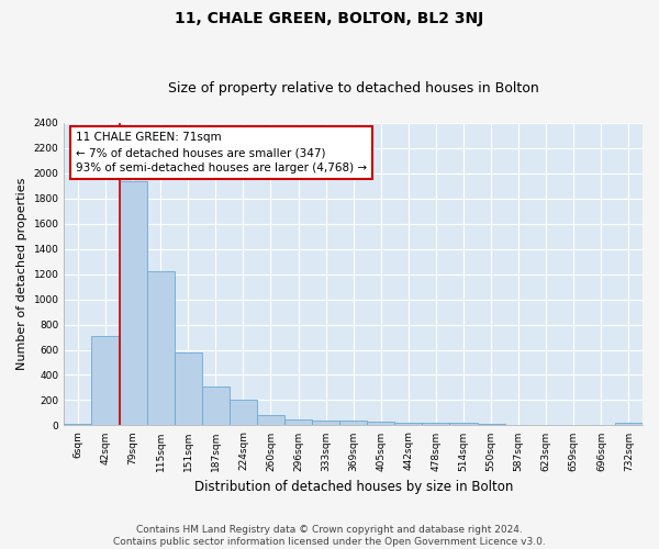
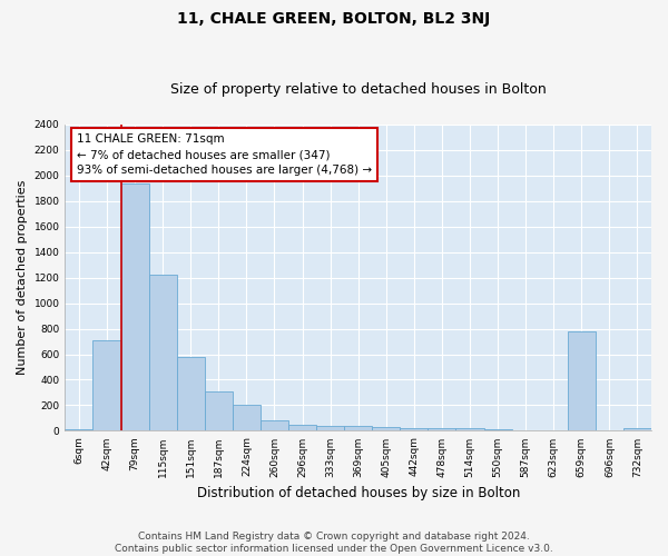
659sqm: 0 -> 780
